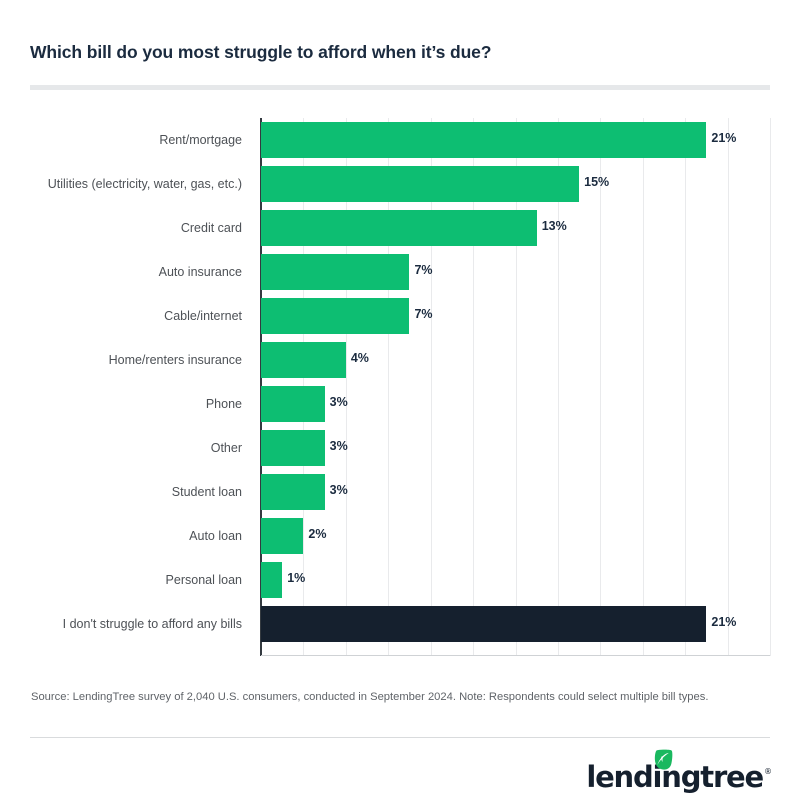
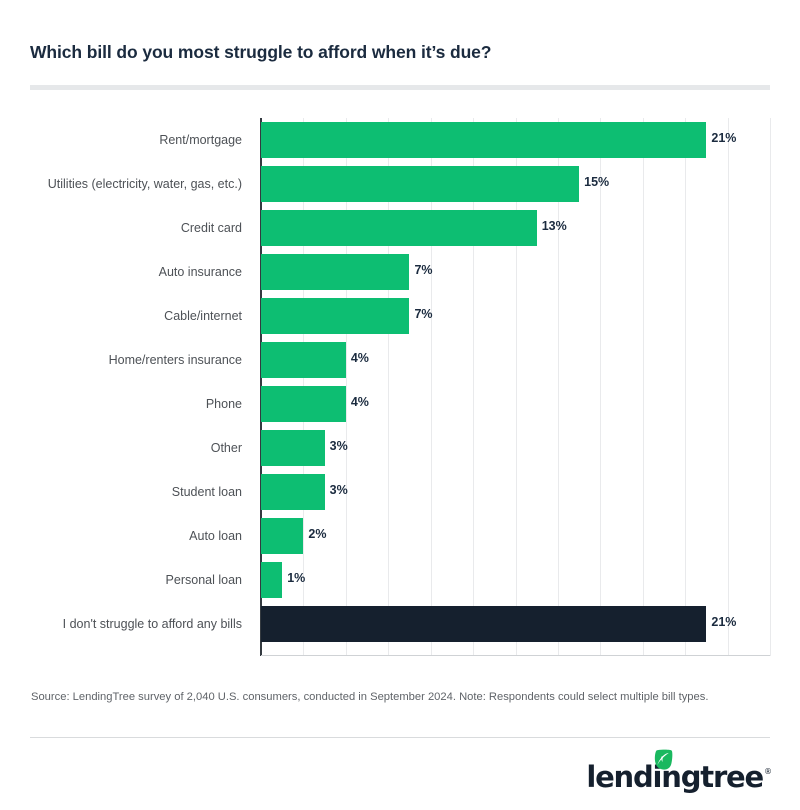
Phone: 3% -> 4%
